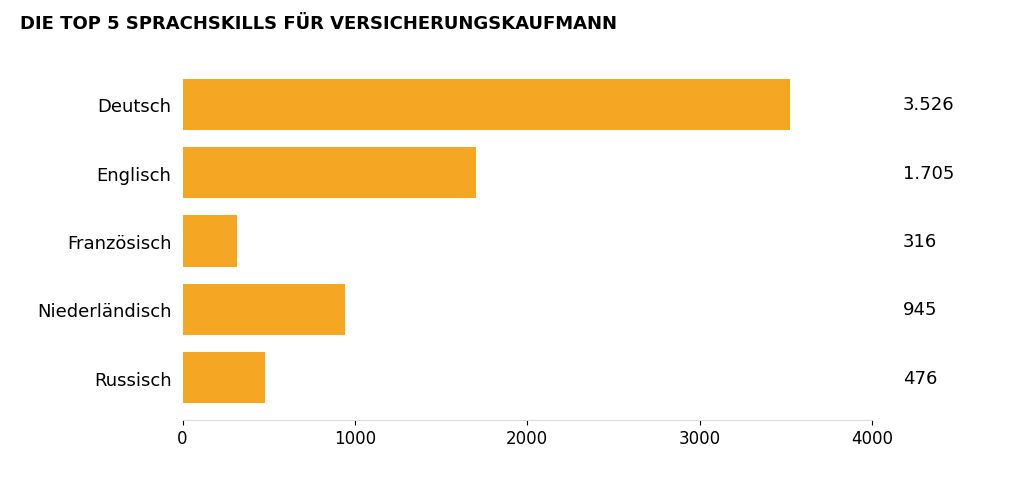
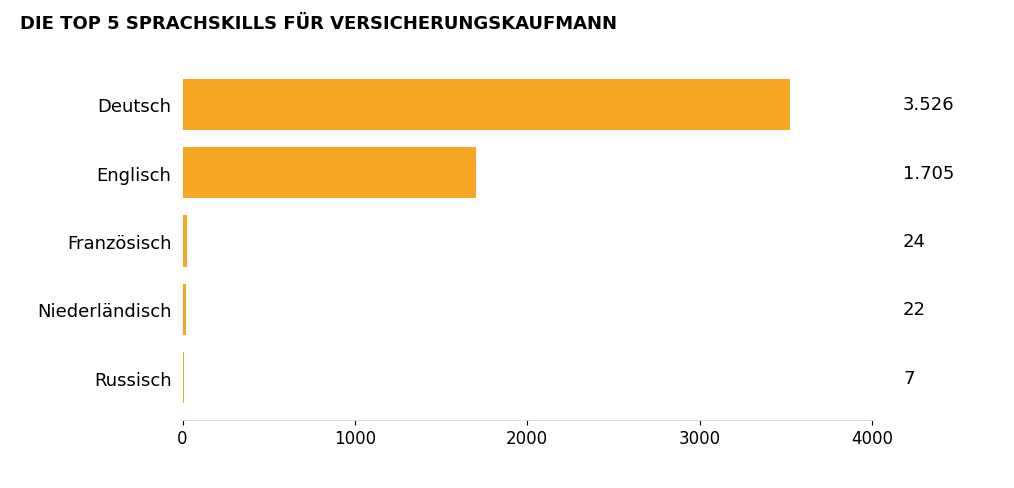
Französisch: 316 -> 24
Niederländisch: 945 -> 22
Russisch: 476 -> 7
